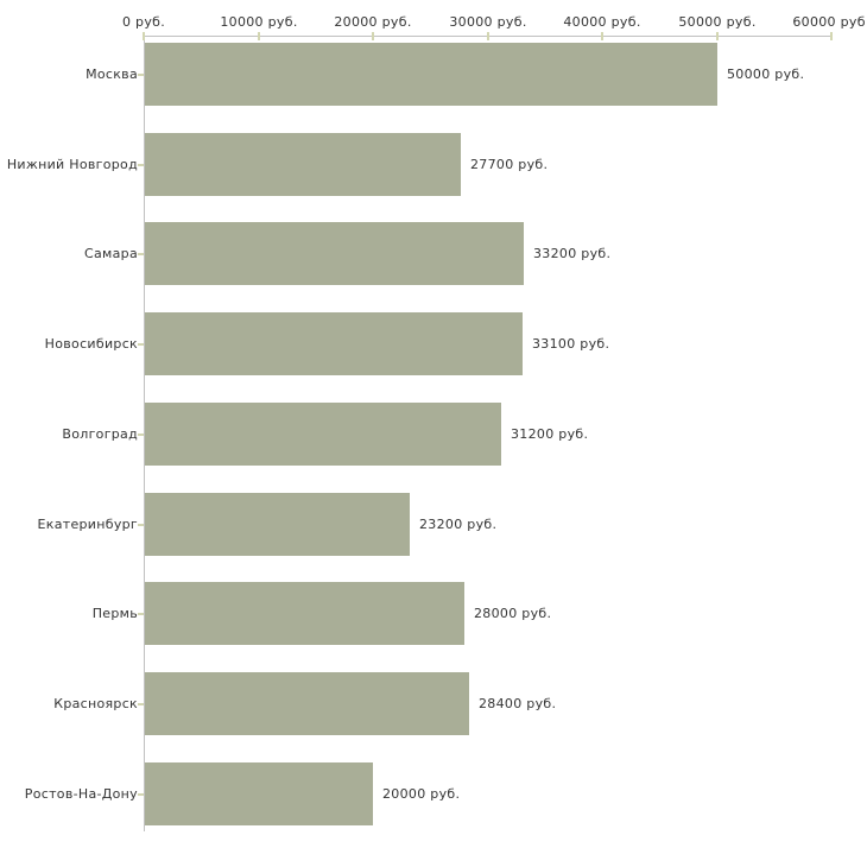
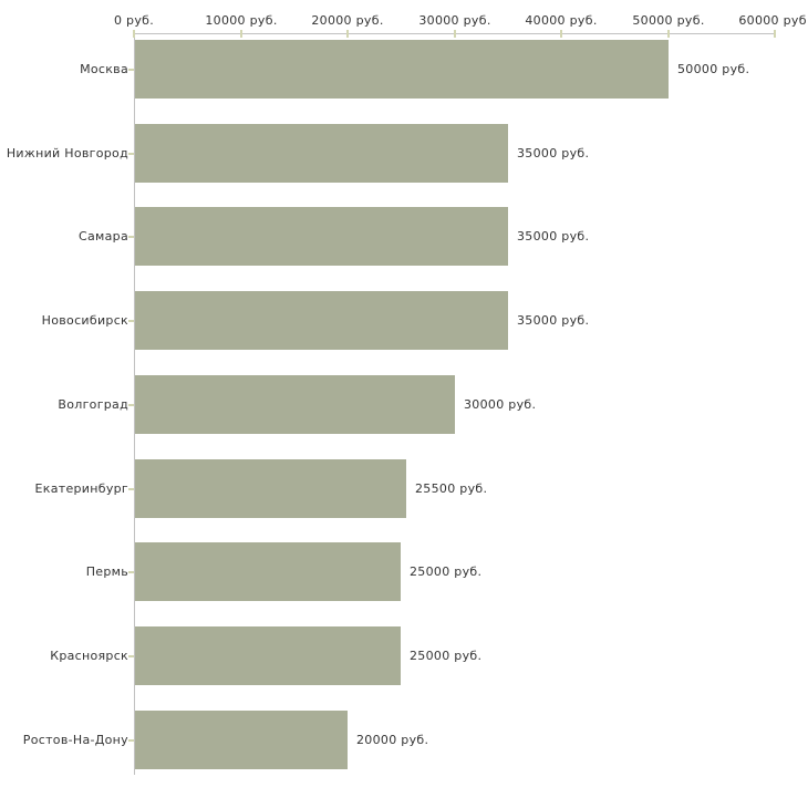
Нижний Новгород: 27700 -> 35000
Самара: 33200 -> 35000
Новосибирск: 33100 -> 35000
Волгоград: 31200 -> 30000
Екатеринбург: 23200 -> 25500
Пермь: 28000 -> 25000
Красноярск: 28400 -> 25000
